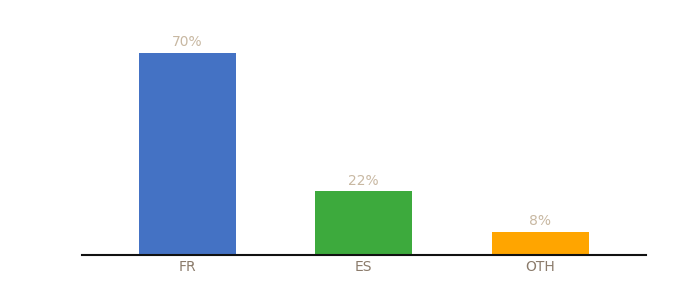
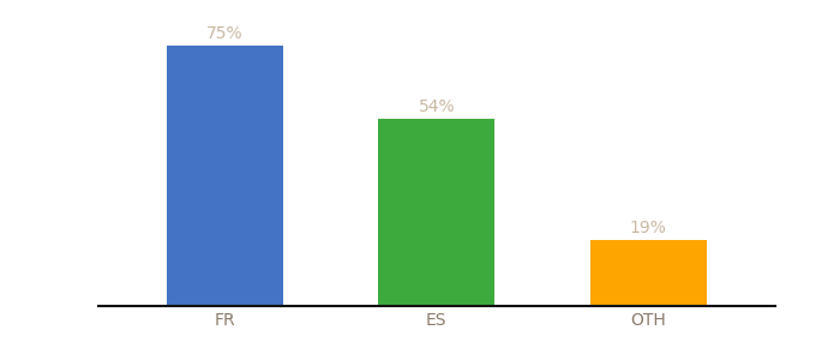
FR: 70% -> 75%
ES: 22% -> 54%
OTH: 8% -> 19%
